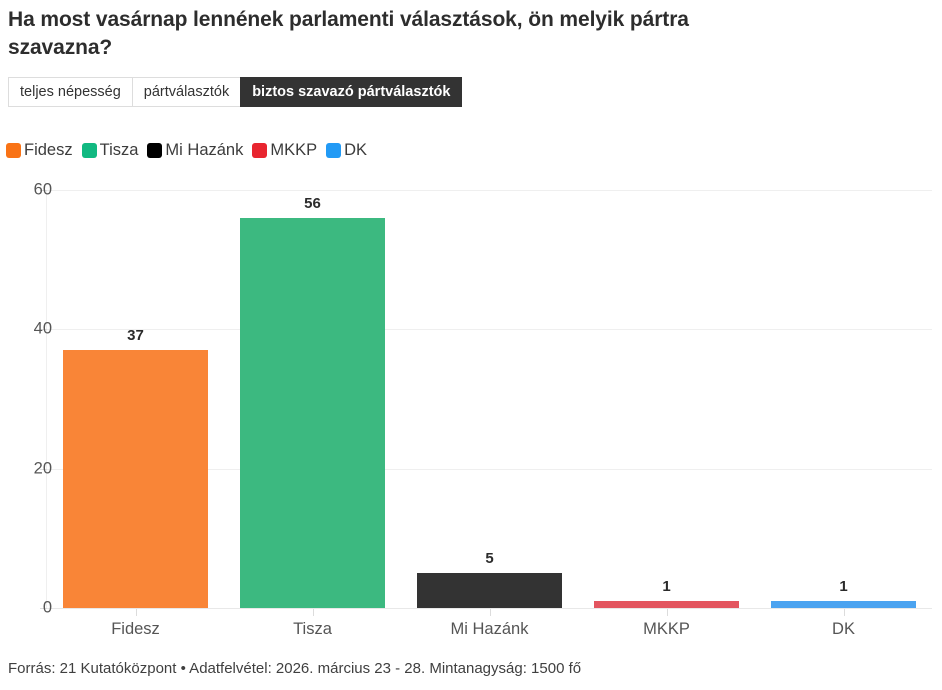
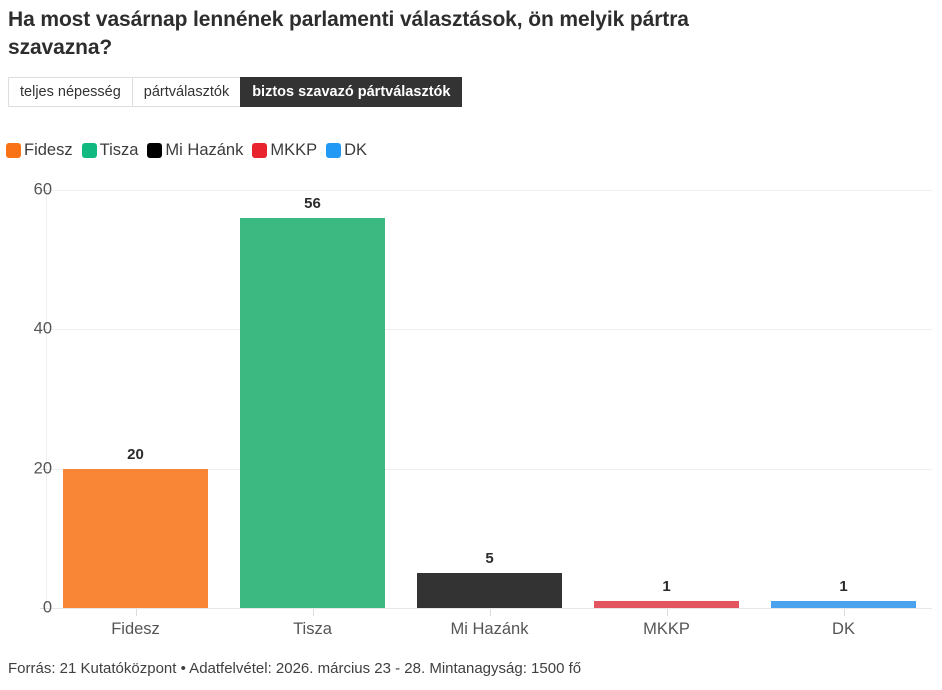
Fidesz: 37 -> 20
